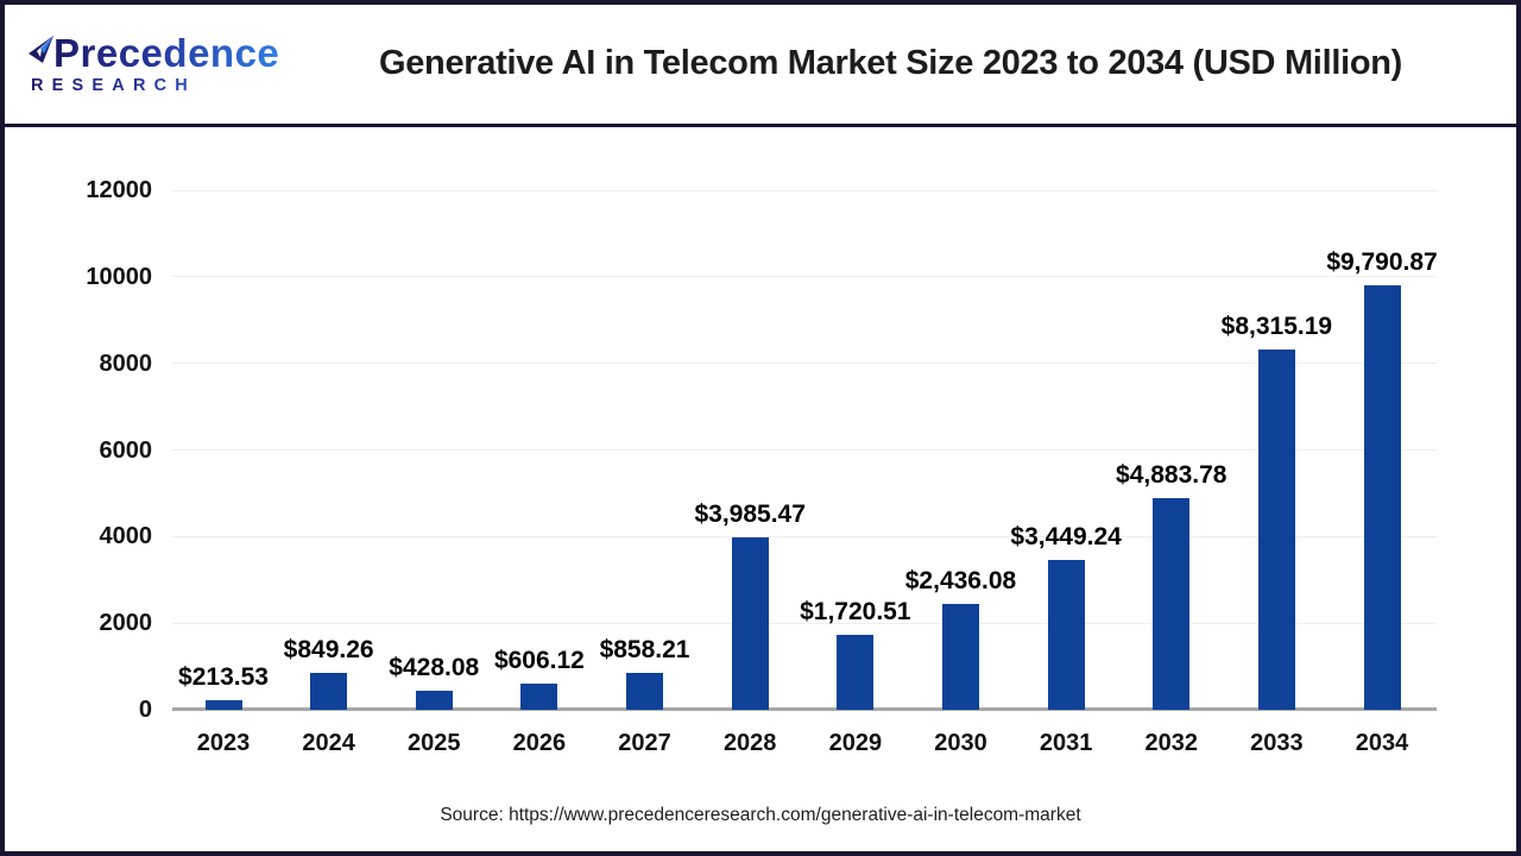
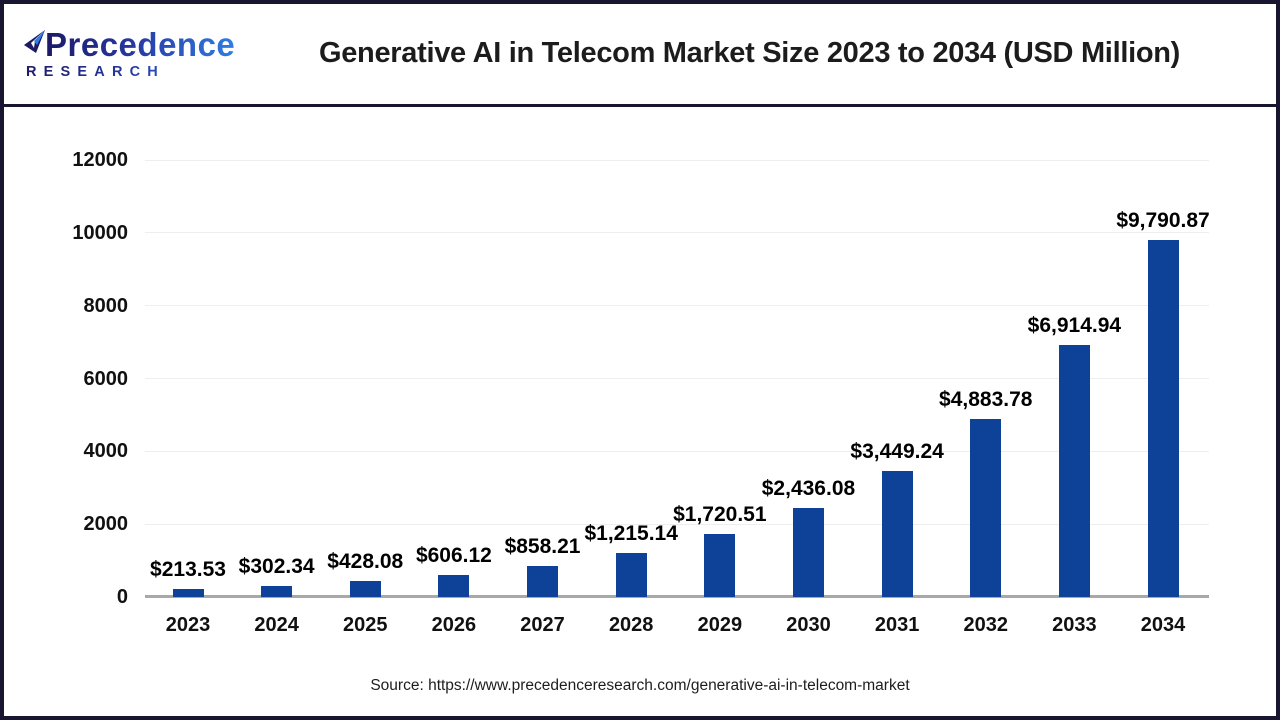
2024: $849.26 -> $302.34
2028: $3,985.47 -> $1,215.14
2033: $8,315.19 -> $6,914.94
